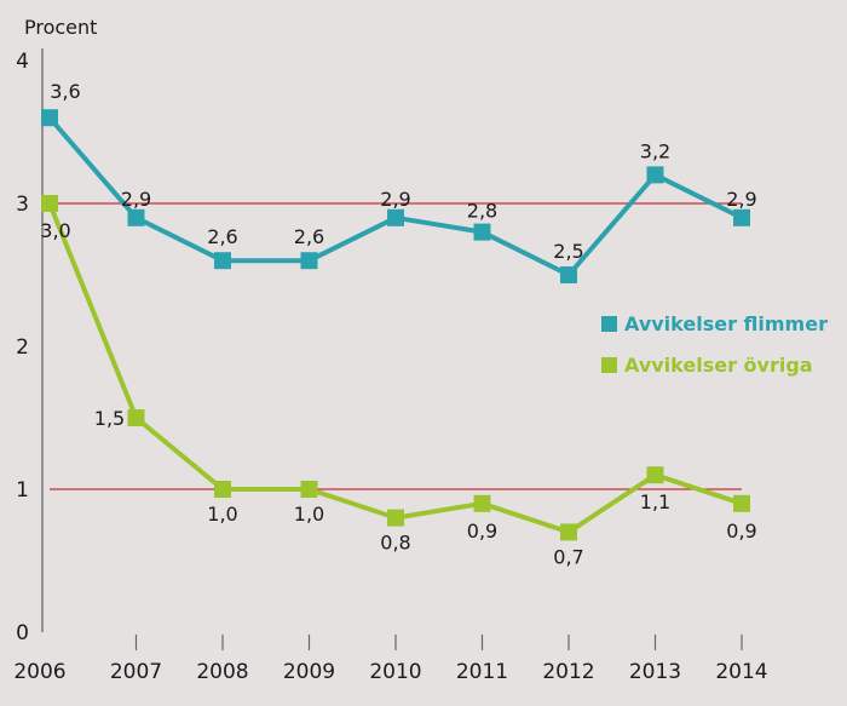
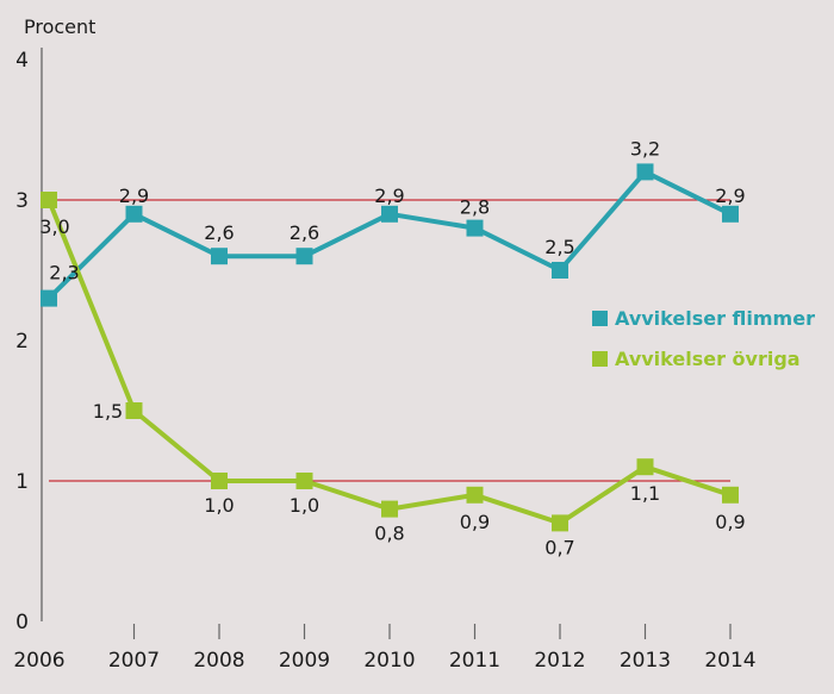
Avvikelser flimmer/2006: 3,6 -> 2,3
